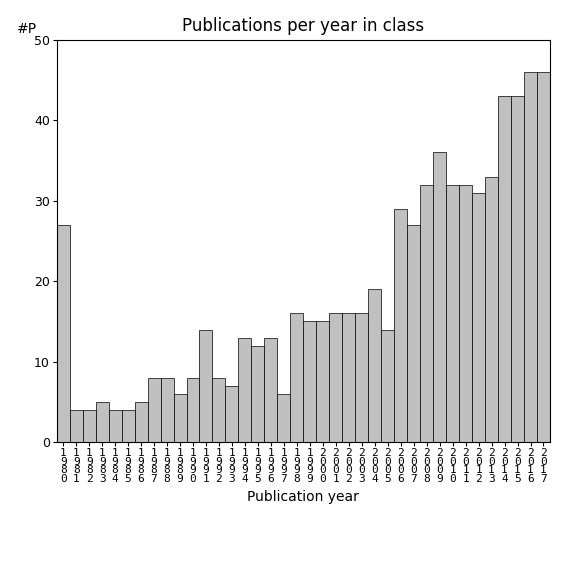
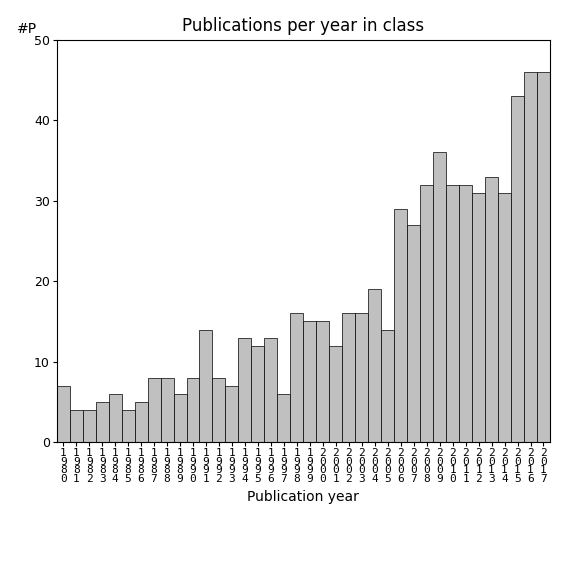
1 9 8 0: 27 -> 7
1 9 8 4: 4 -> 6
2 0 0 1: 16 -> 12
2 0 1 4: 43 -> 31
